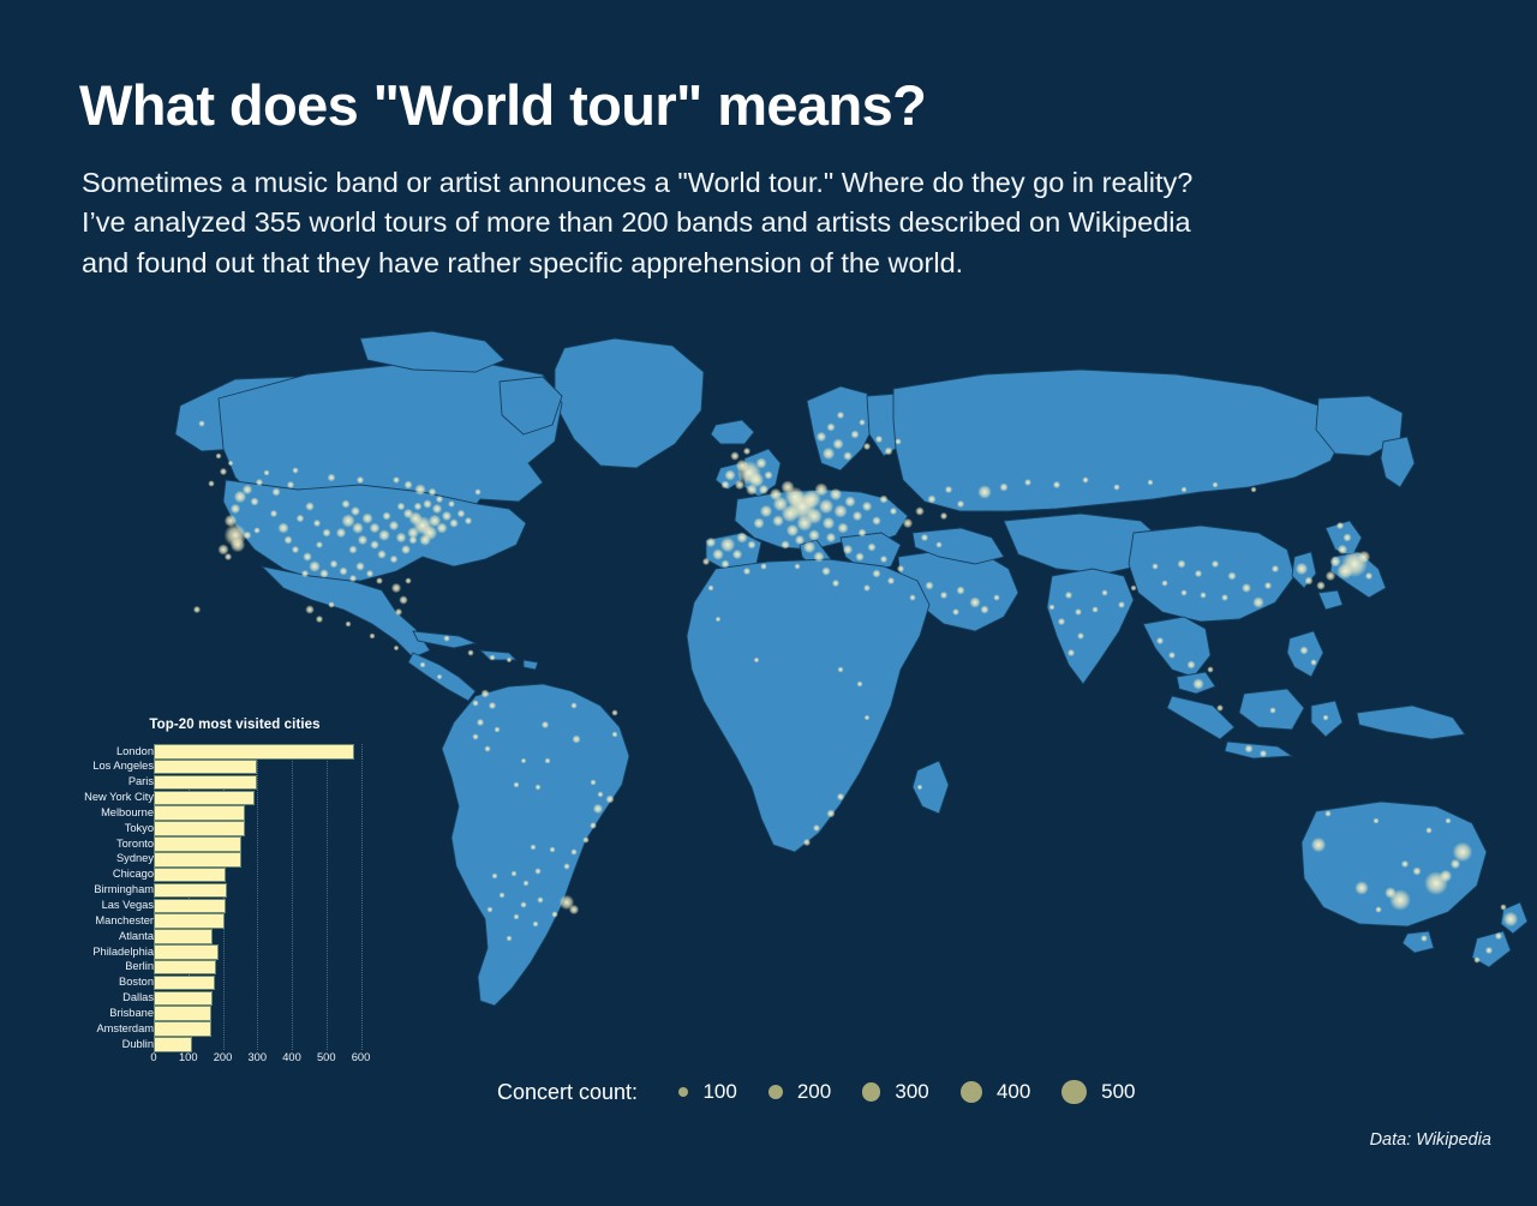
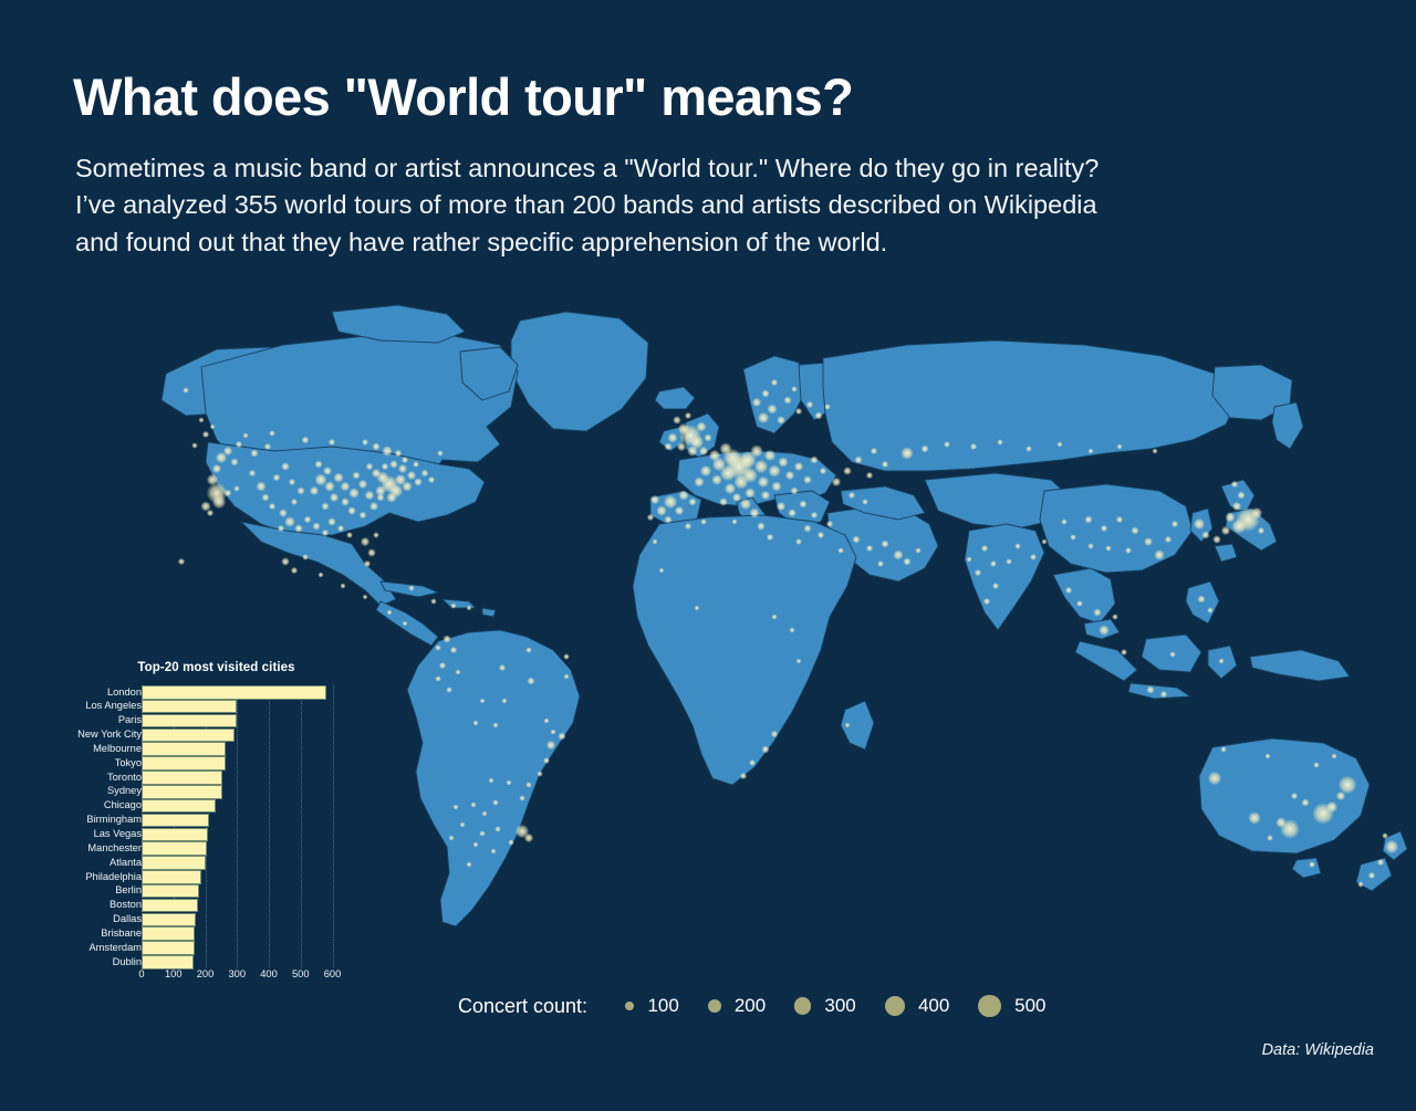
Chicago: 210 -> 230
Atlanta: 170 -> 200
Dublin: 110 -> 160
